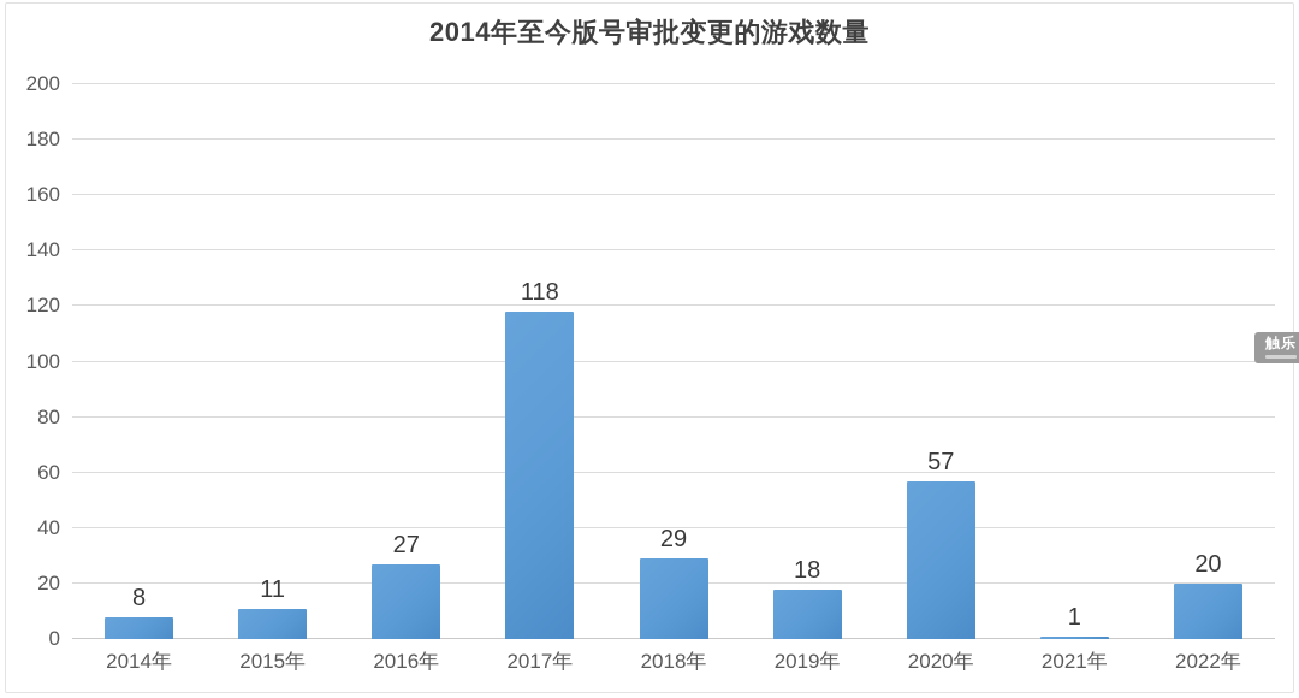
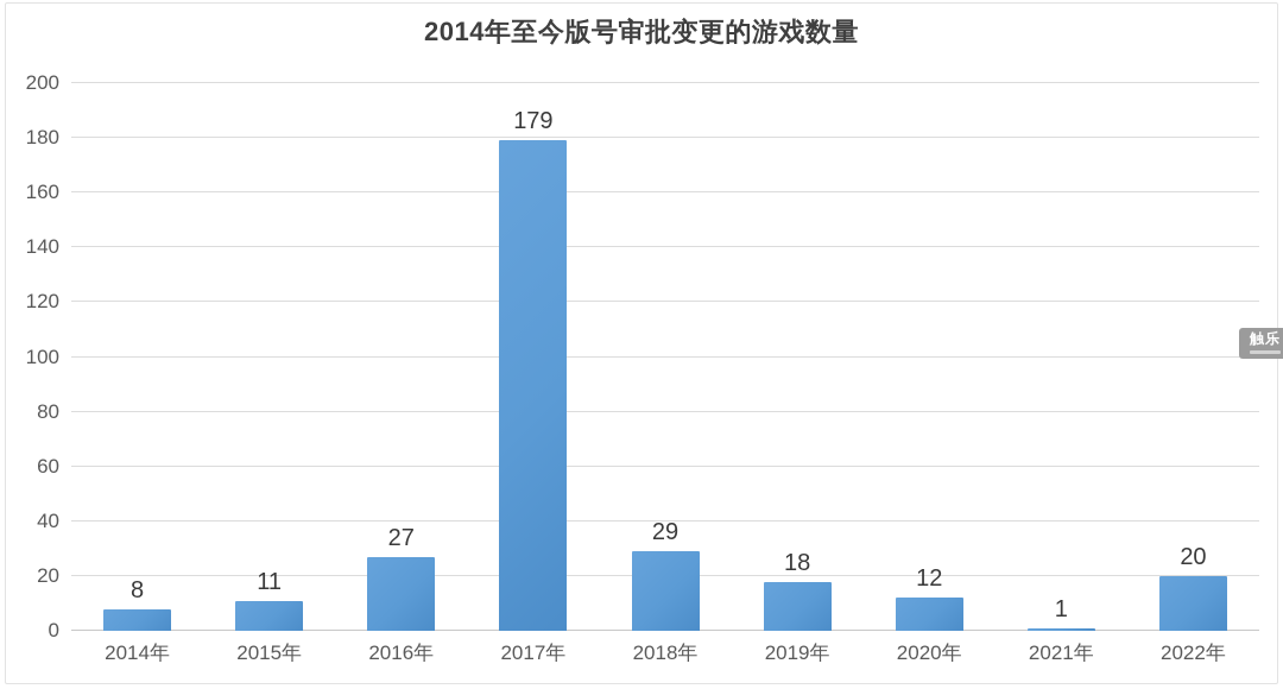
2017年: 118 -> 179
2020年: 57 -> 12
